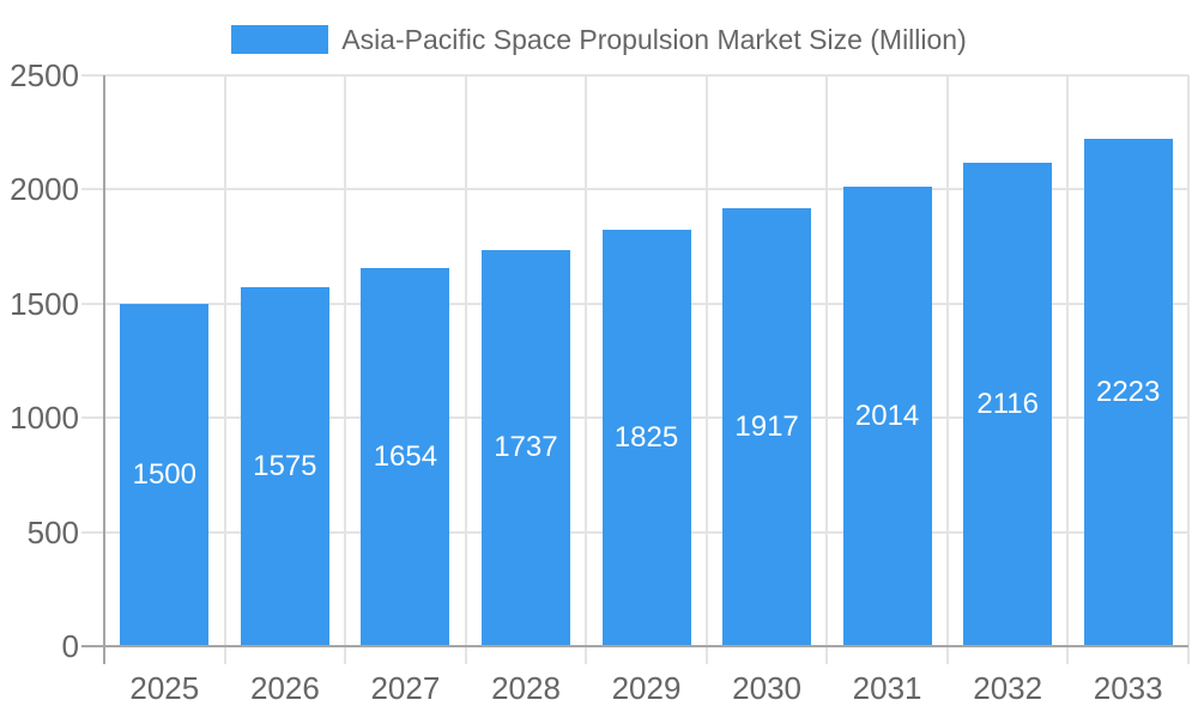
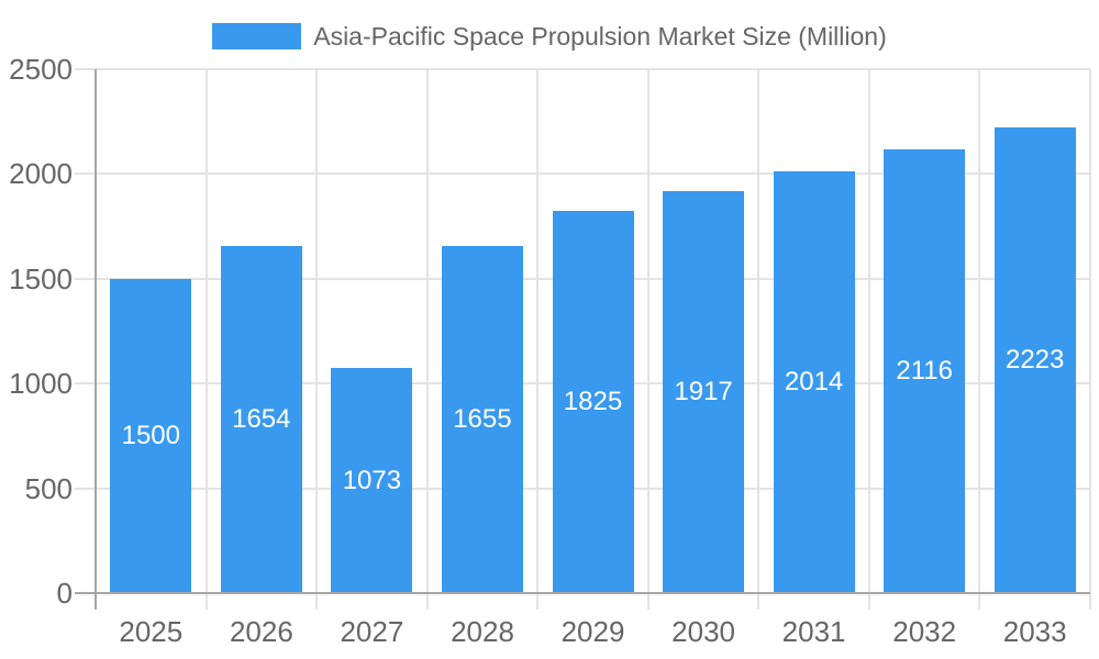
2026: 1575 -> 1654
2027: 1654 -> 1073
2028: 1737 -> 1655
